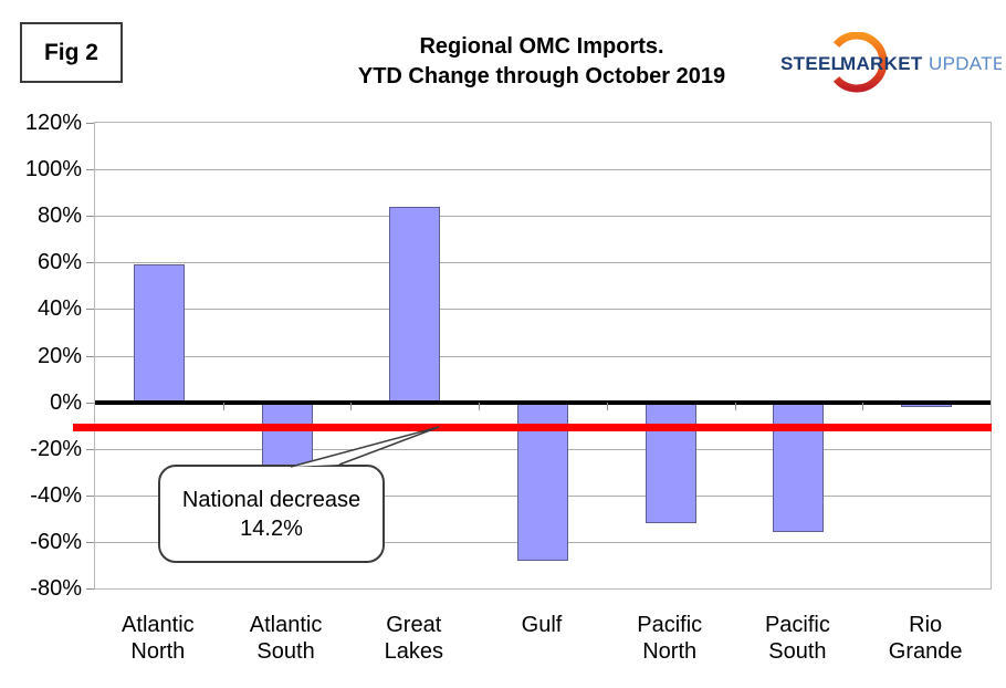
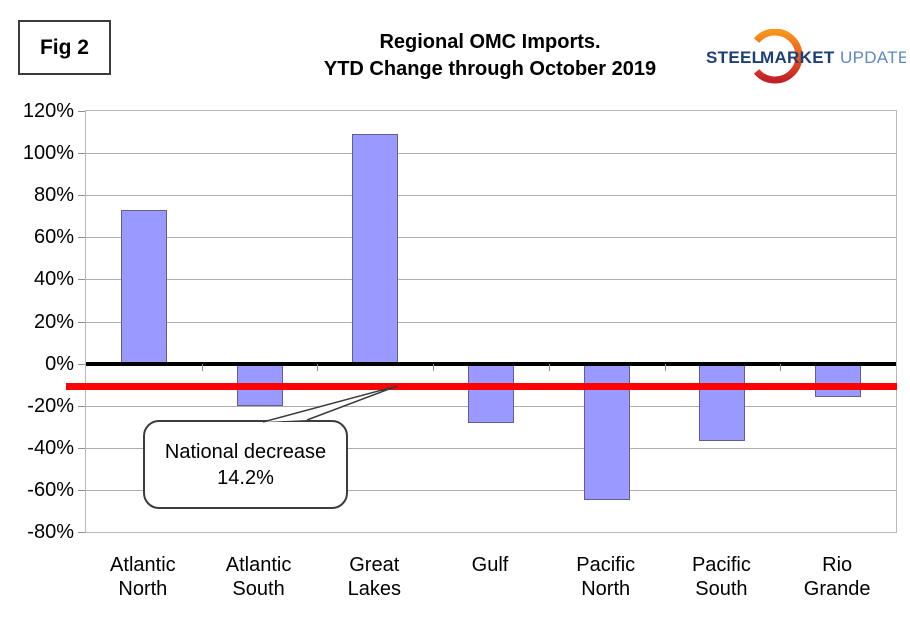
Atlantic North: 59% -> 73%
Atlantic South: -37% -> -20%
Great Lakes: 84% -> 109%
Gulf: -68% -> -28%
Pacific North: -52% -> -65%
Pacific South: -56% -> -37%
Rio Grande: -2% -> -16%
